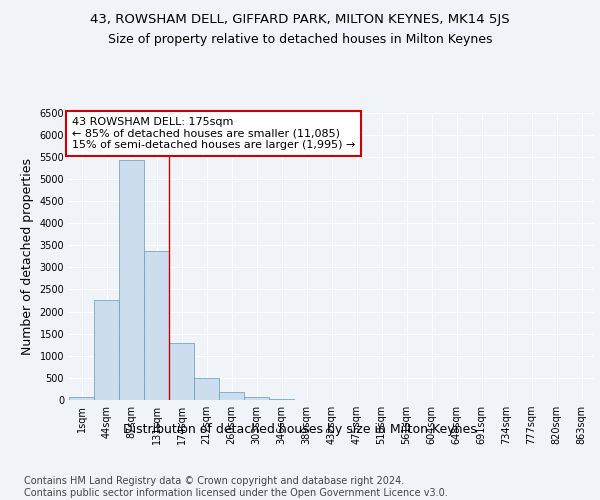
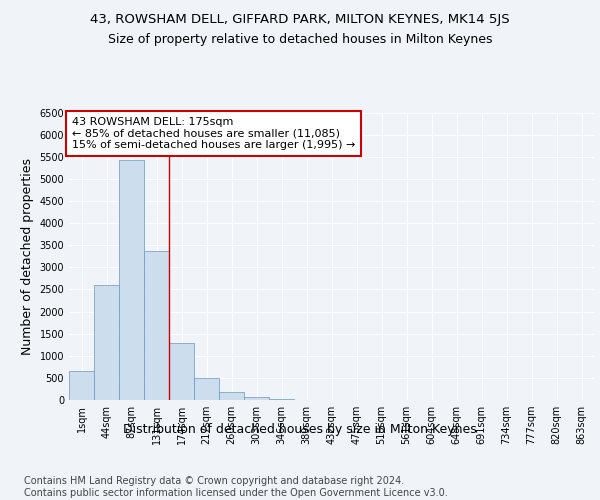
1sqm: 80 -> 650
44sqm: 2250 -> 2600
